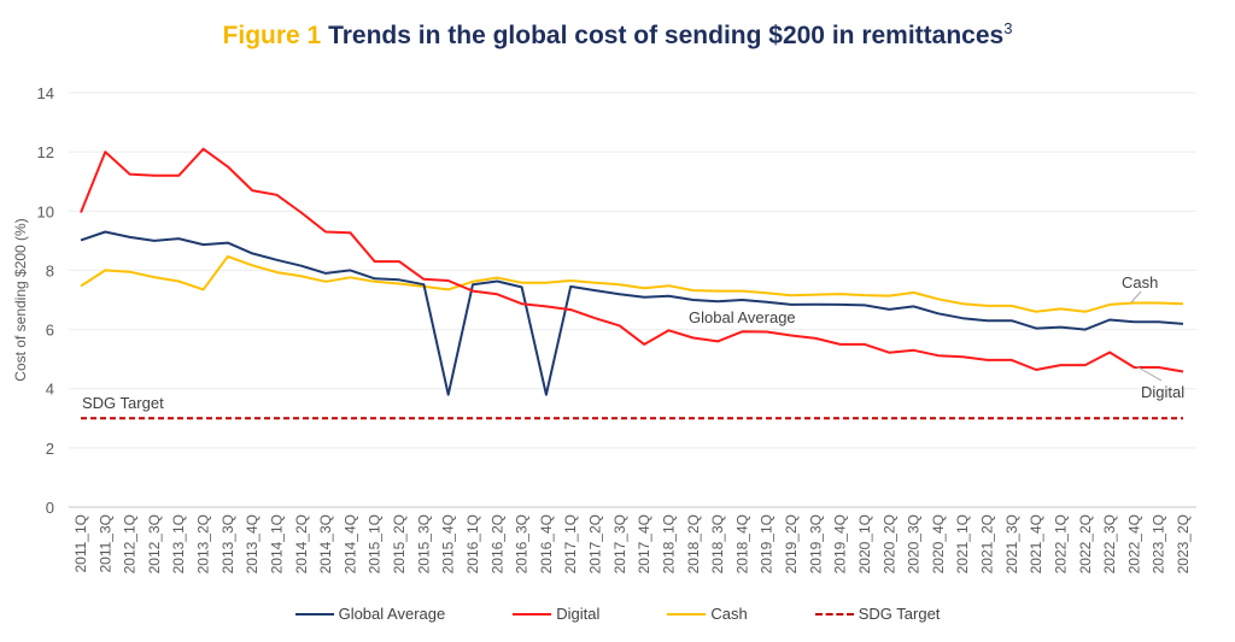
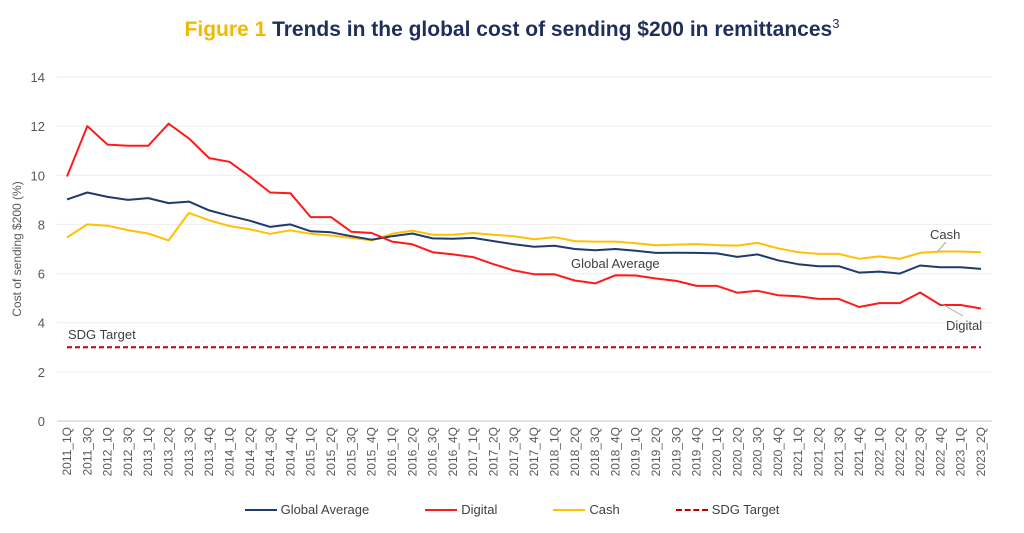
Global Average/2015_4Q: 3.8 -> 7.4
Global Average/2016_4Q: 3.8 -> 7.4
Digital/2017_4Q: 5.5 -> 6.0
